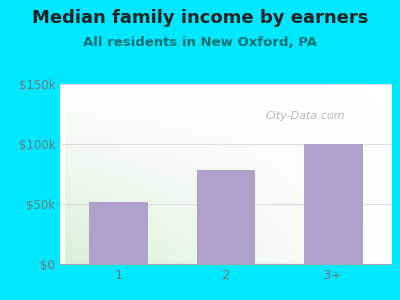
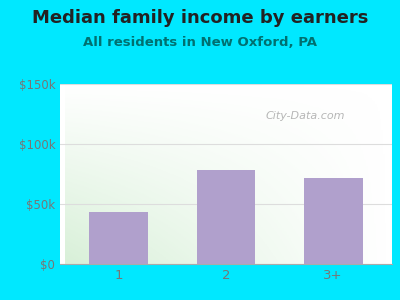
1: $52k -> $43k
3+: $100k -> $72k
